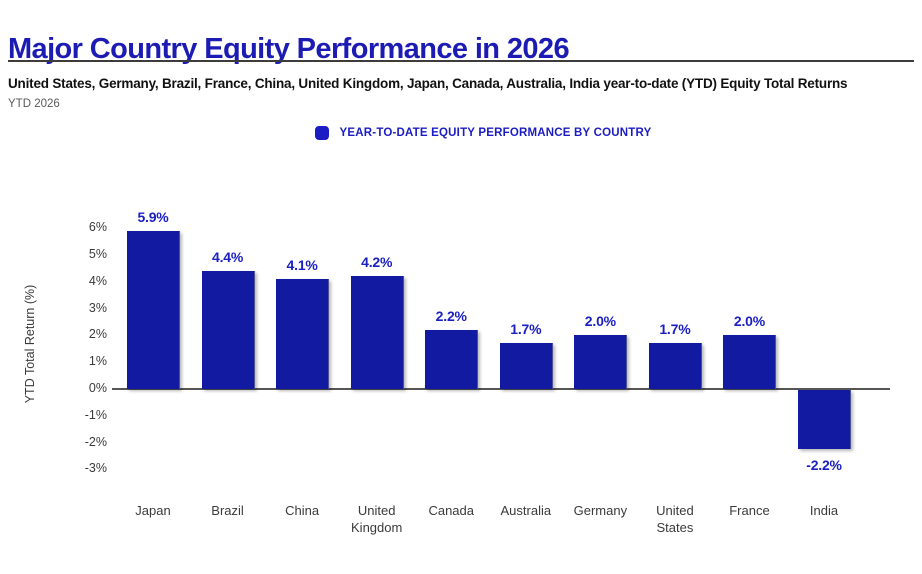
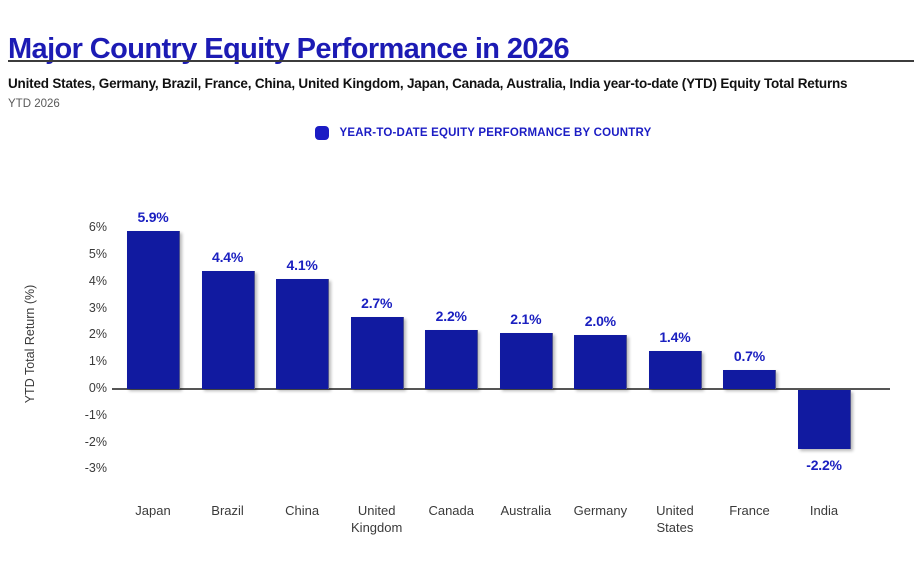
United Kingdom: 4.2% -> 2.7%
Australia: 1.7% -> 2.1%
United States: 1.7% -> 1.4%
France: 2.0% -> 0.7%
